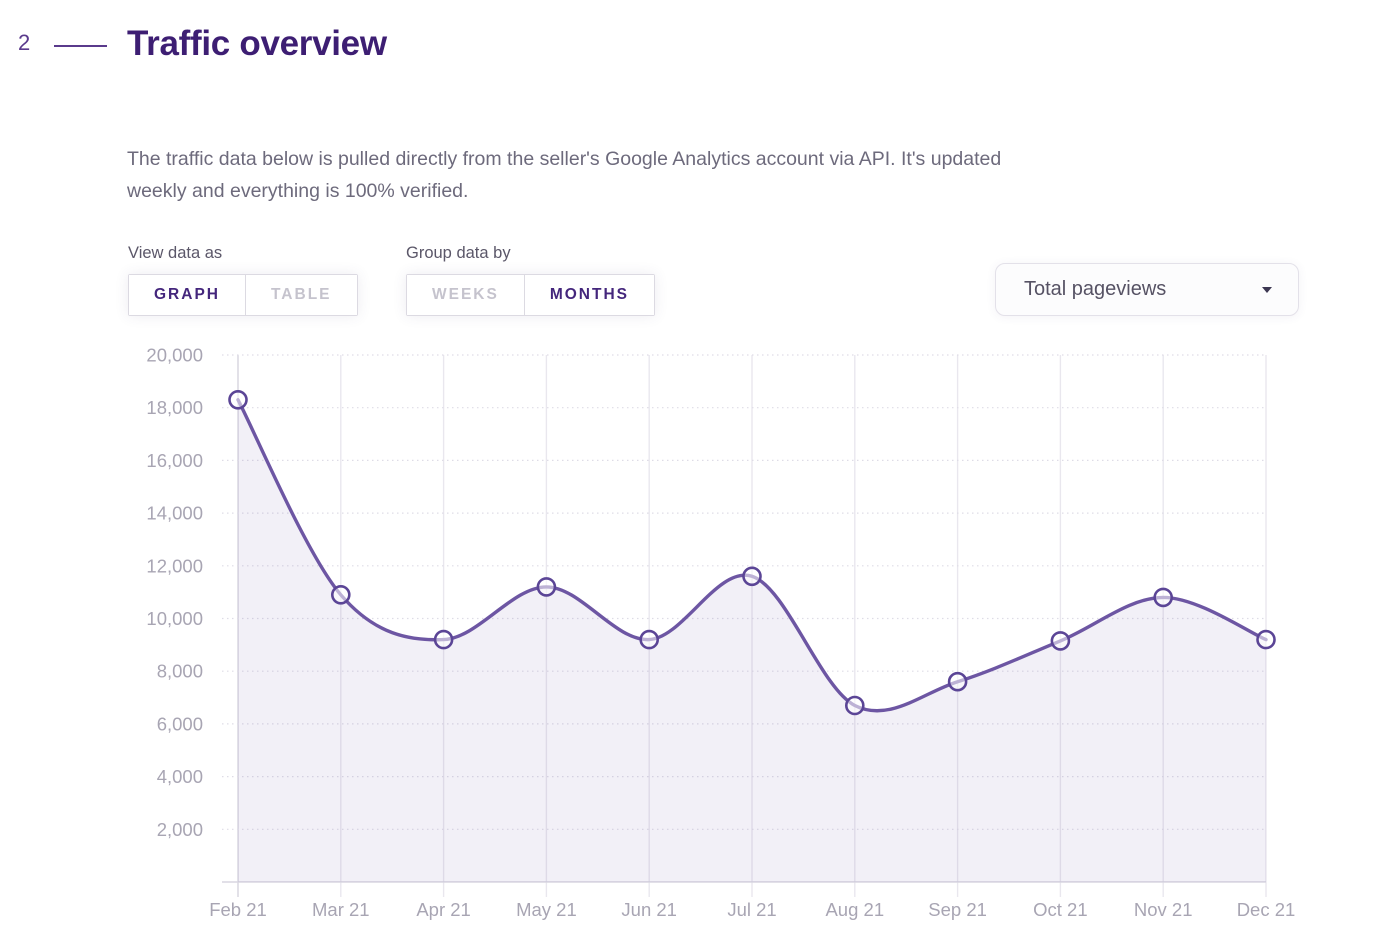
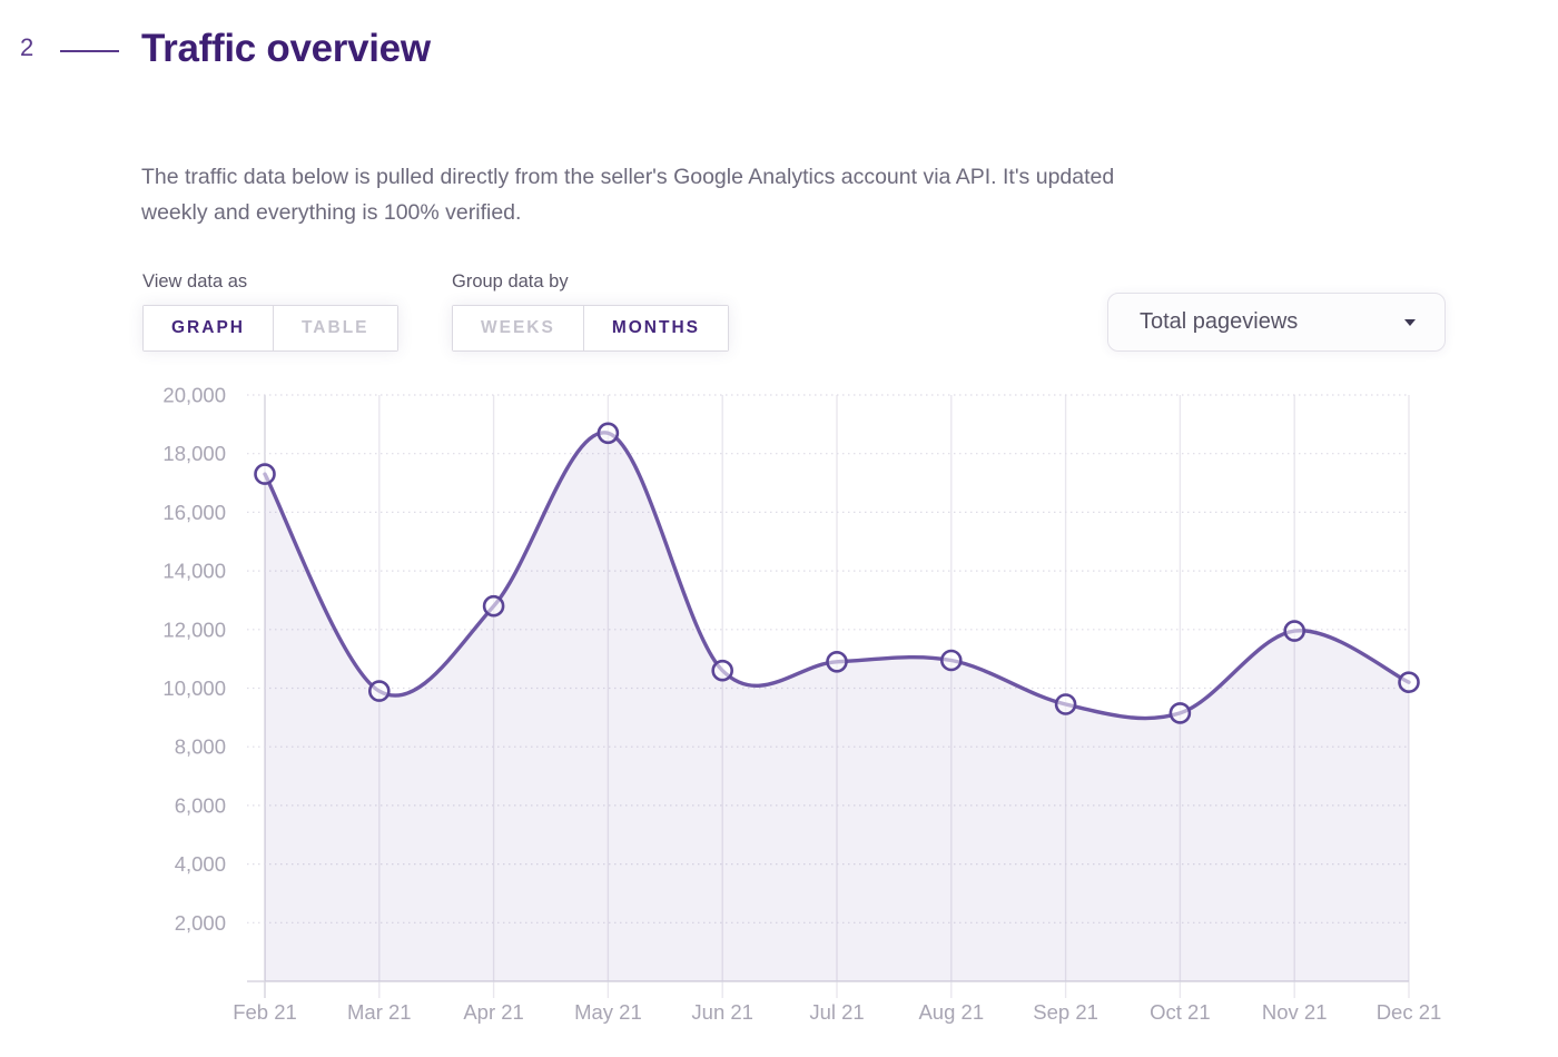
Feb 21: 18300 -> 17300
Mar 21: 10900 -> 9900
Apr 21: 9200 -> 12800
May 21: 11200 -> 18700
Jun 21: 9200 -> 10600
Jul 21: 11600 -> 10900
Aug 21: 6700 -> 11000
Sep 21: 7600 -> 9400
Nov 21: 10800 -> 12000
Dec 21: 9200 -> 10200
